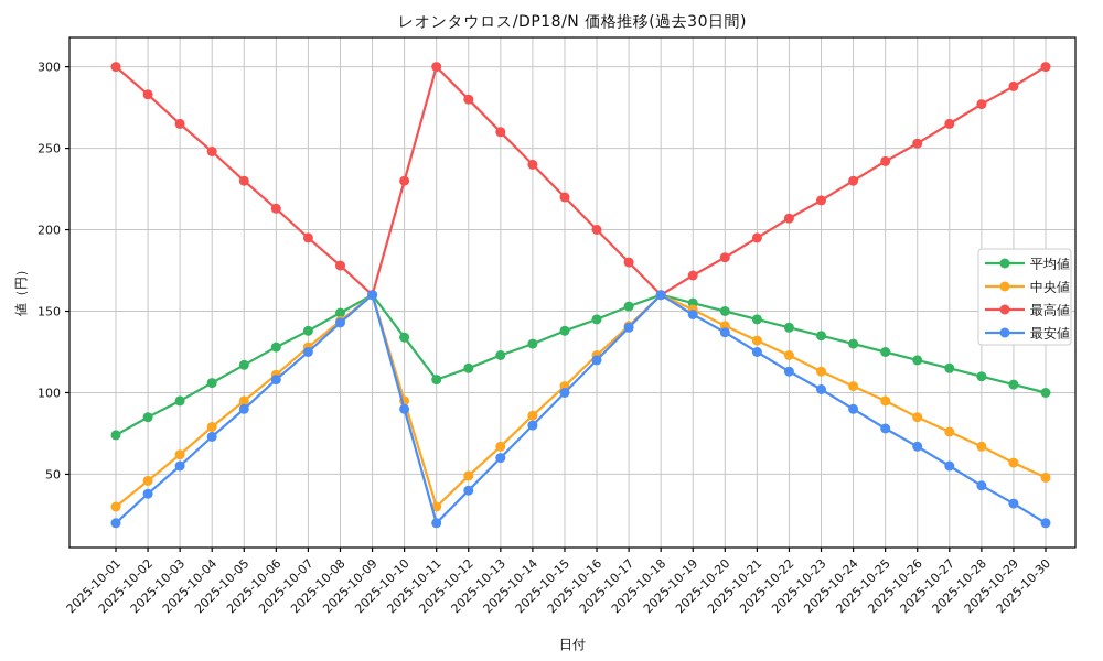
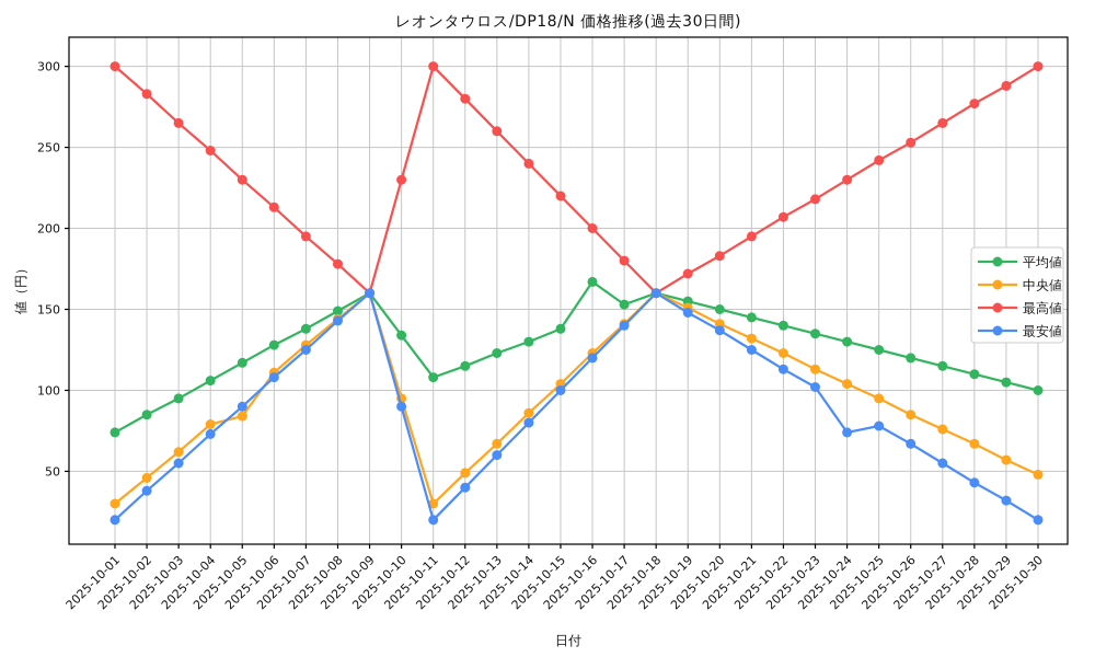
中央値/2025-10-05: 95 -> 84
平均値/2025-10-16: 145 -> 167
最安値/2025-10-24: 90 -> 74
